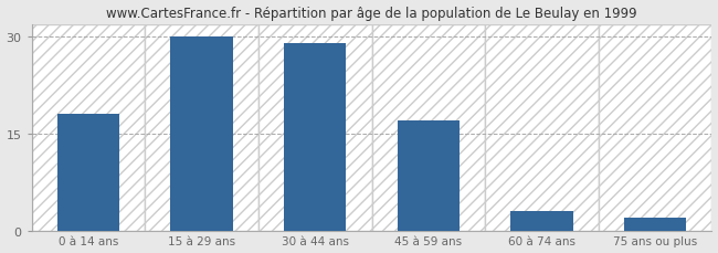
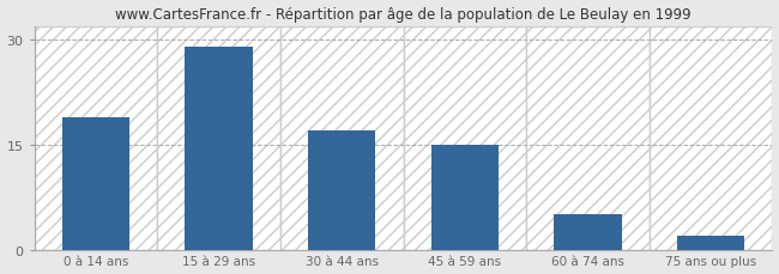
0 à 14 ans: 18 -> 19
15 à 29 ans: 30 -> 29
30 à 44 ans: 29 -> 17
45 à 59 ans: 17 -> 15
60 à 74 ans: 3 -> 5
